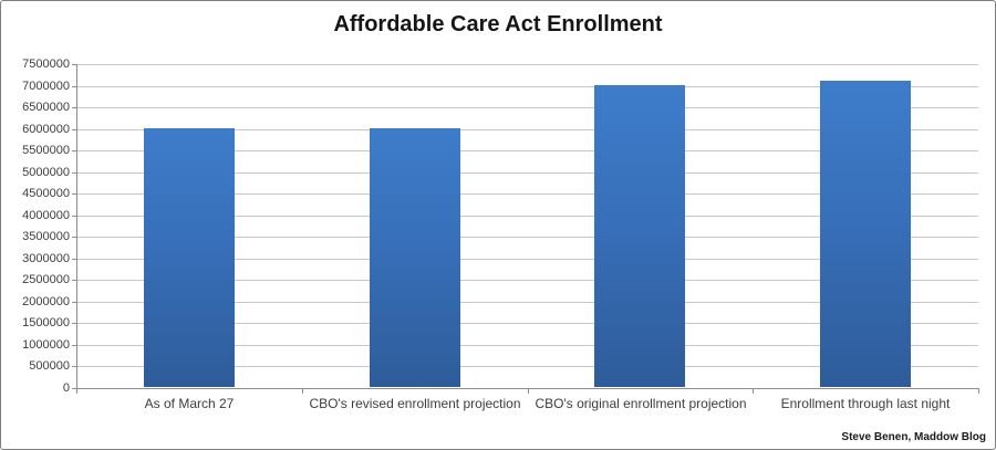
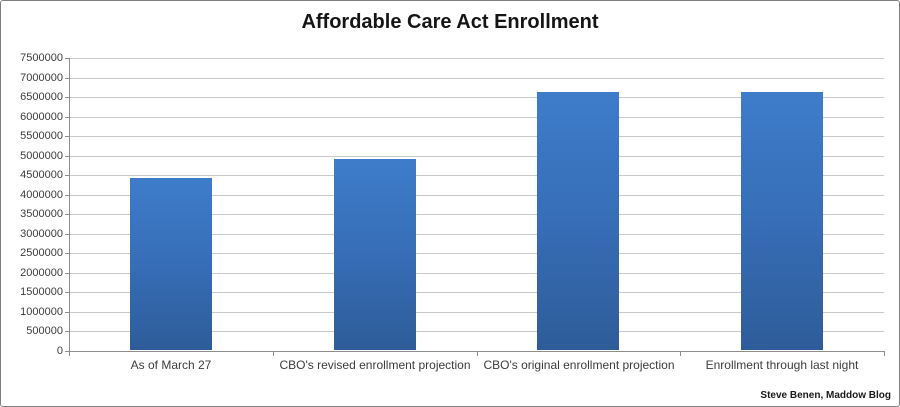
As of March 27: 6000000 -> 4400000
CBO's revised enrollment projection: 6000000 -> 4900000
CBO's original enrollment projection: 7000000 -> 6600000
Enrollment through last night: 7100000 -> 6600000
